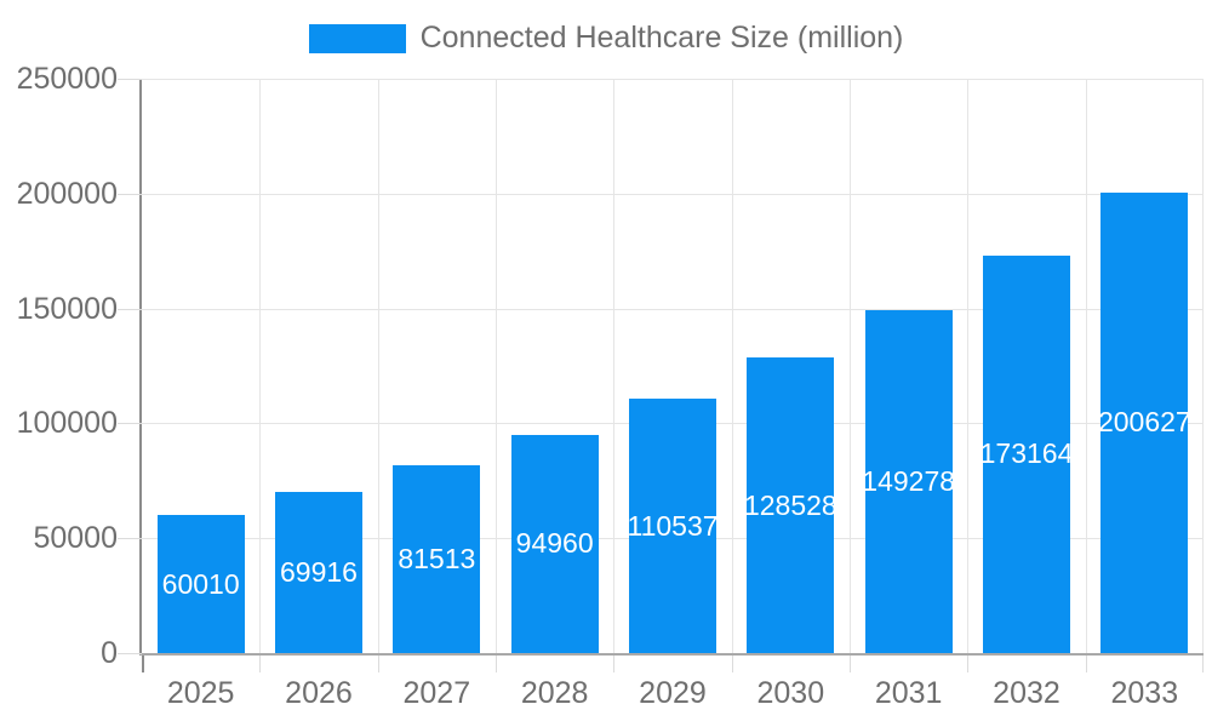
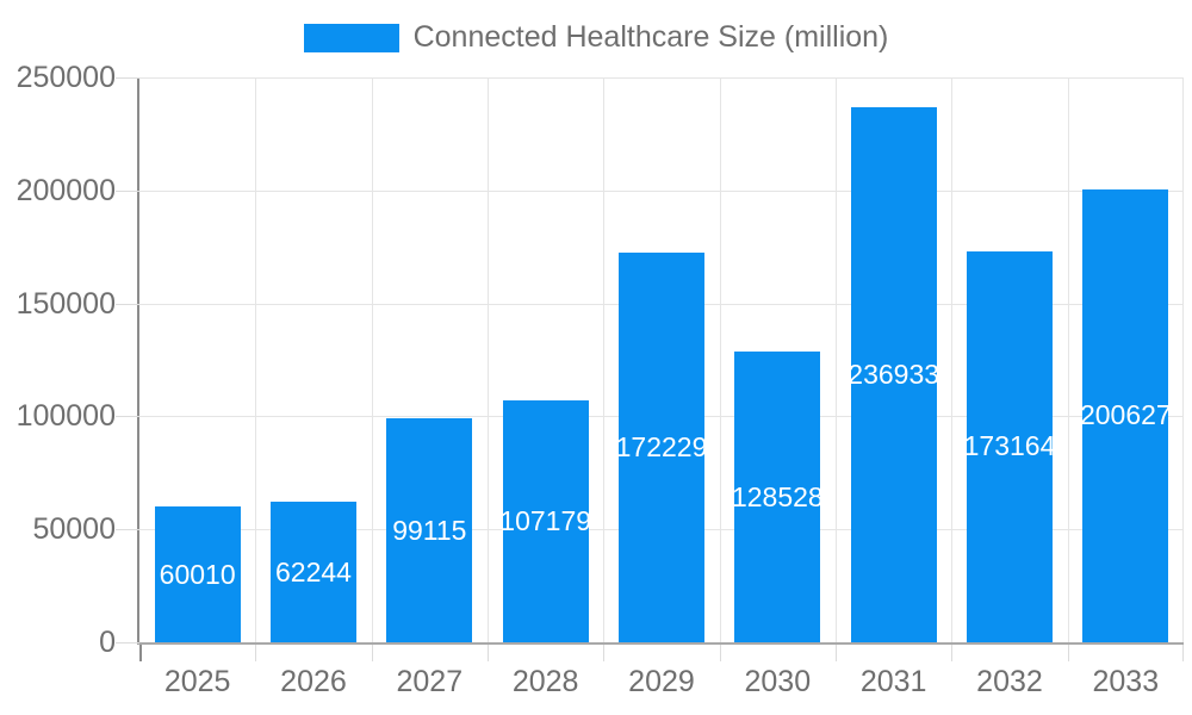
2026: 69916 -> 62244
2027: 81513 -> 99115
2028: 94960 -> 107179
2029: 110537 -> 172229
2031: 149278 -> 236933
